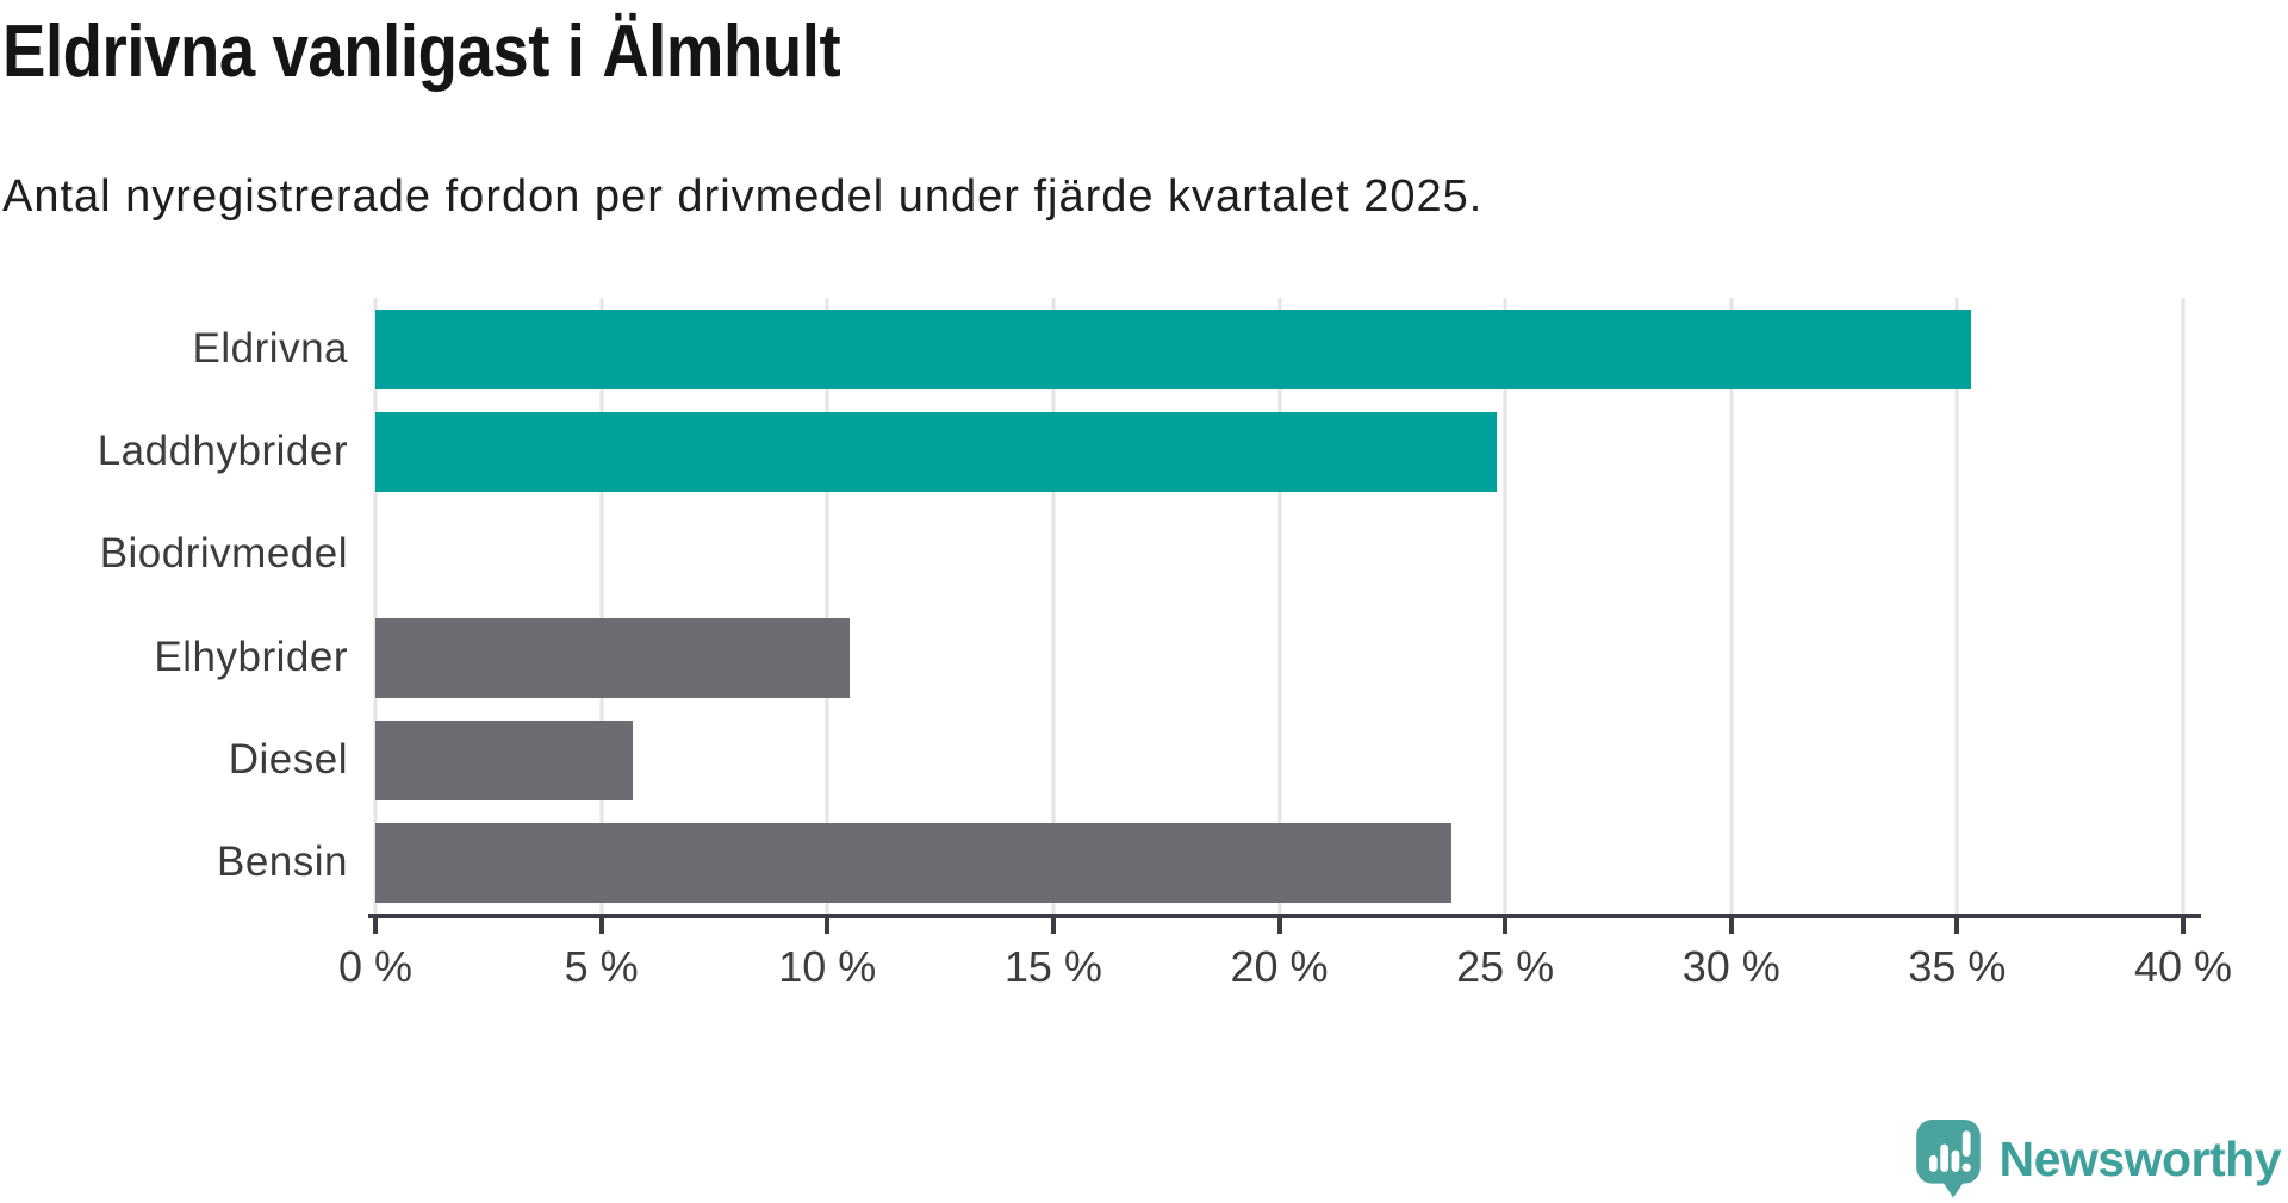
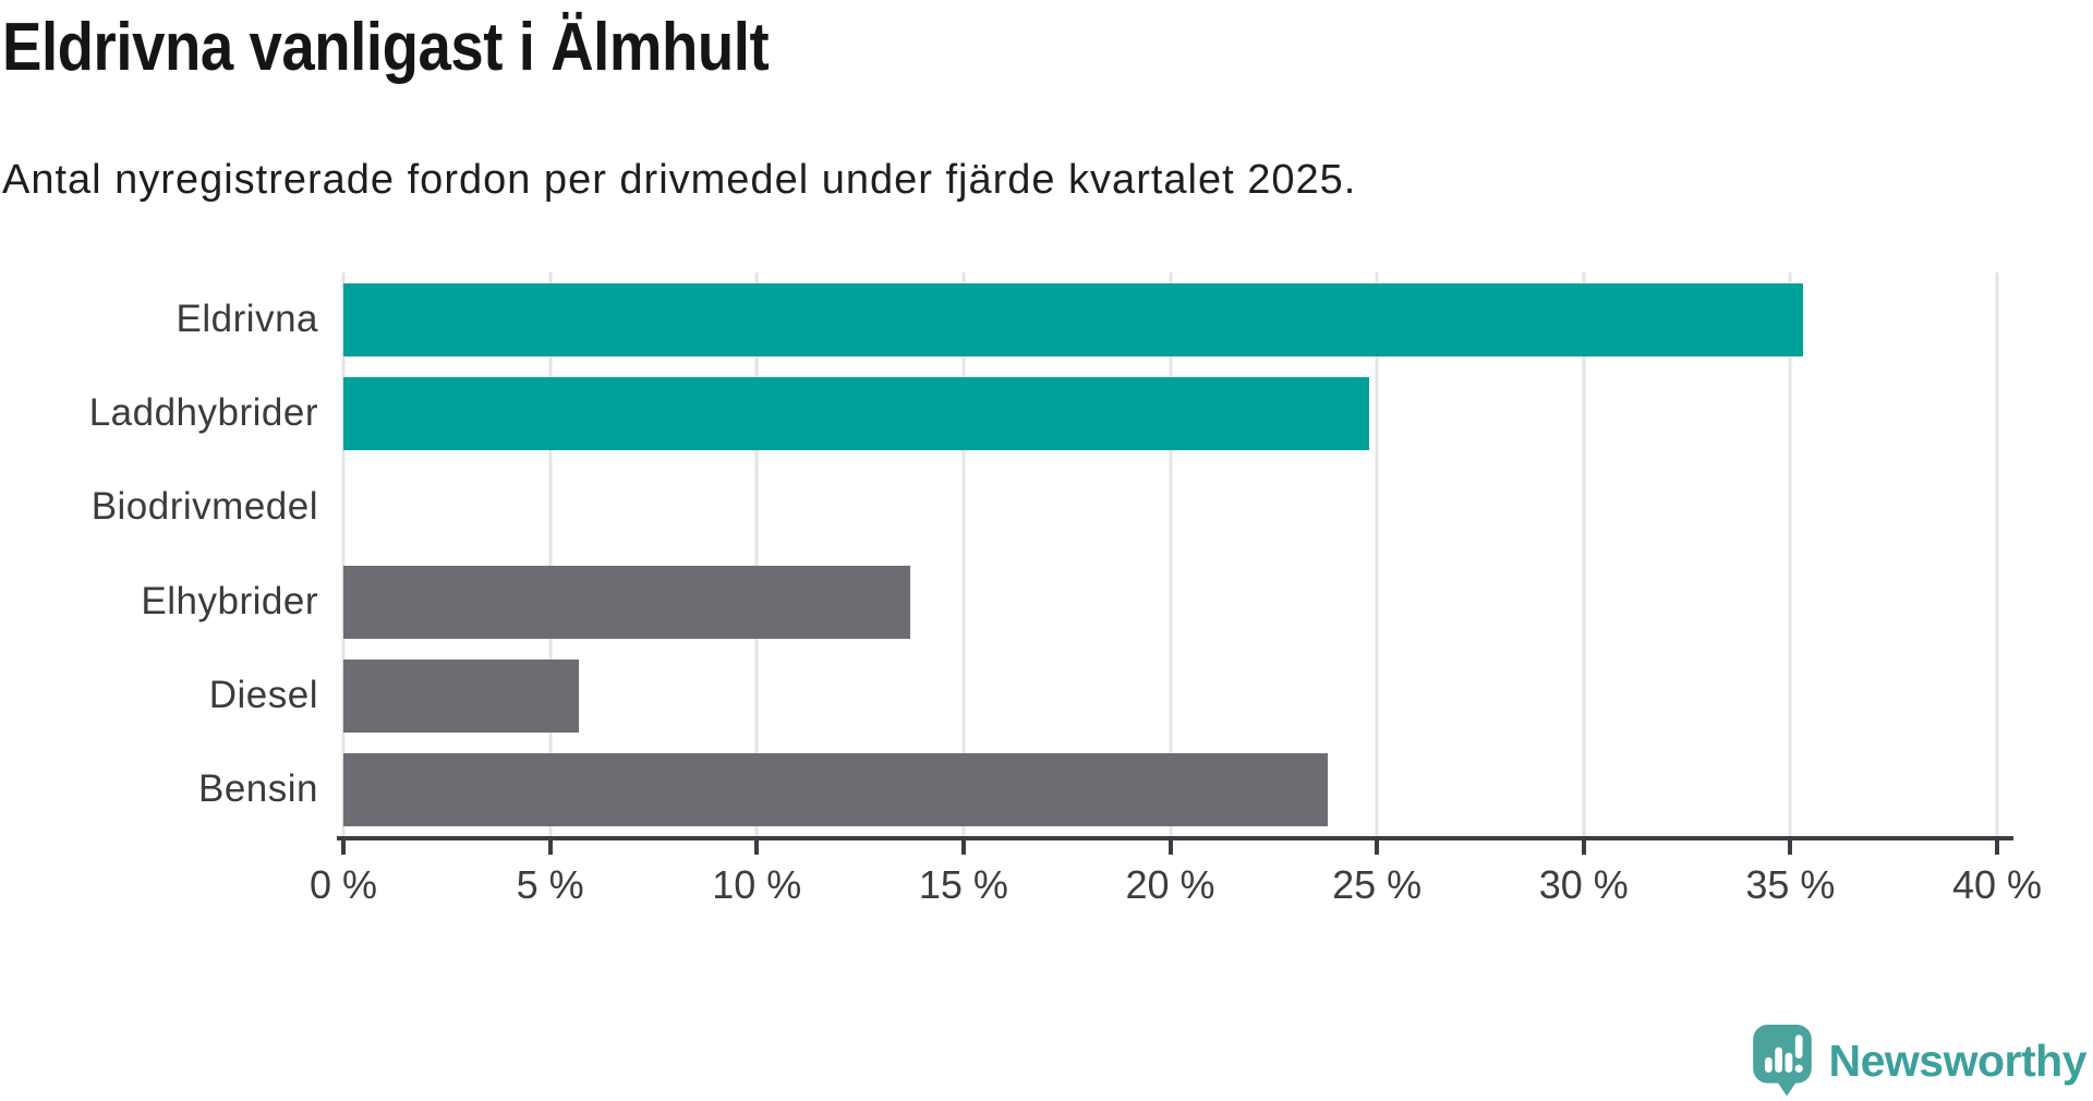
Elhybrider: 10.5% -> 13.7%
